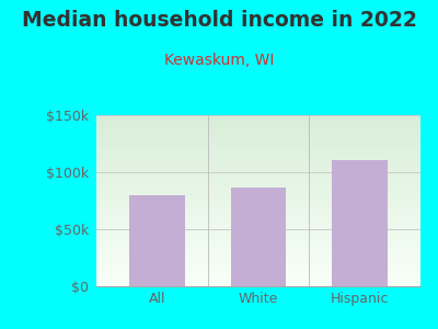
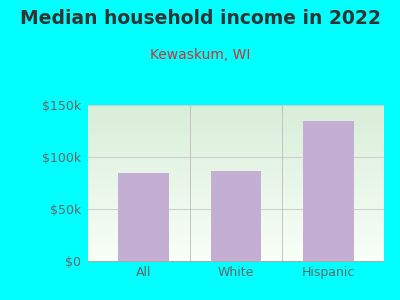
All: $80k -> $85k
Hispanic: $111k -> $135k
